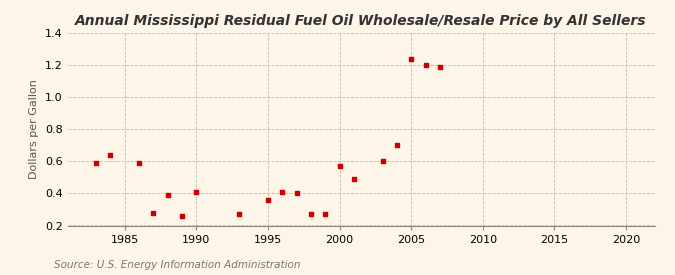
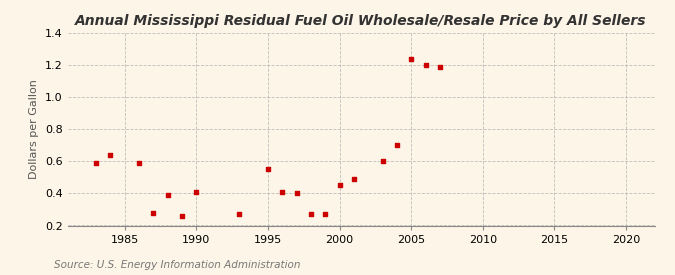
1995: 0.36 -> 0.55
2000: 0.57 -> 0.45
